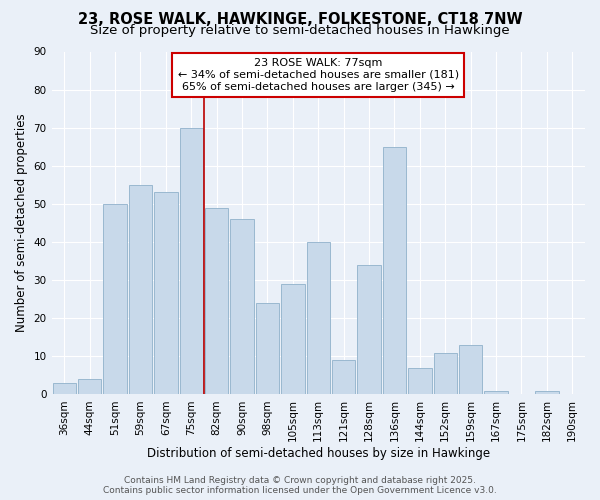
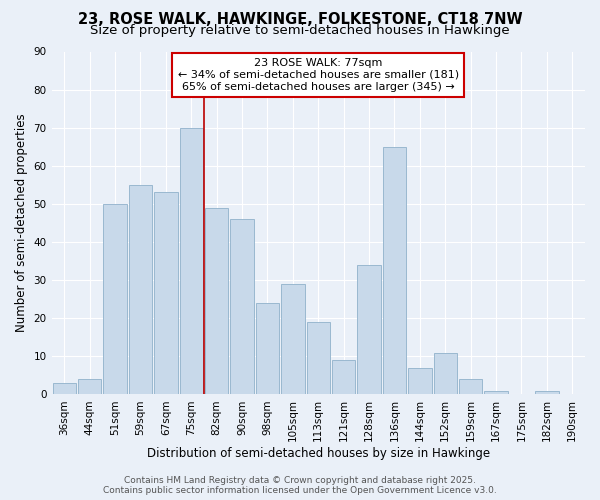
113sqm: 40 -> 19
159sqm: 13 -> 4
